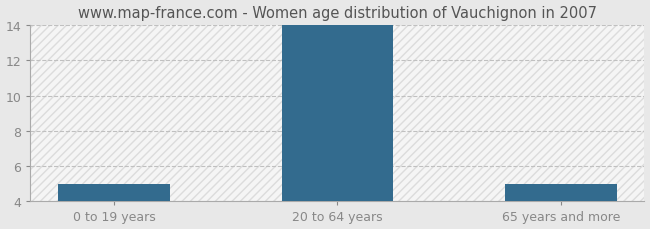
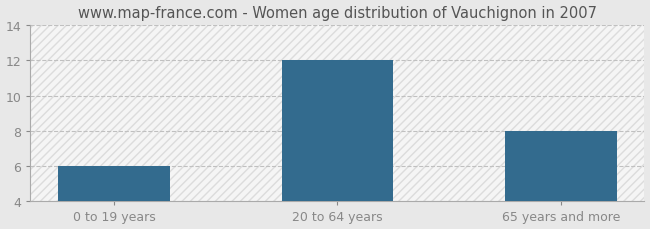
0 to 19 years: 5 -> 6
20 to 64 years: 14 -> 12
65 years and more: 5 -> 8
